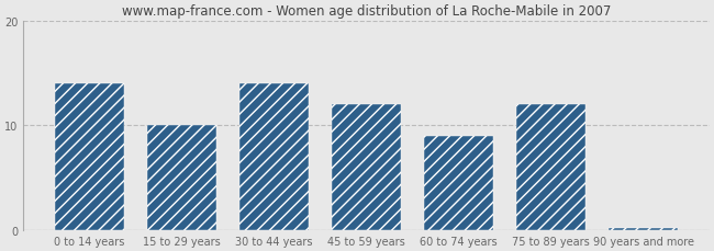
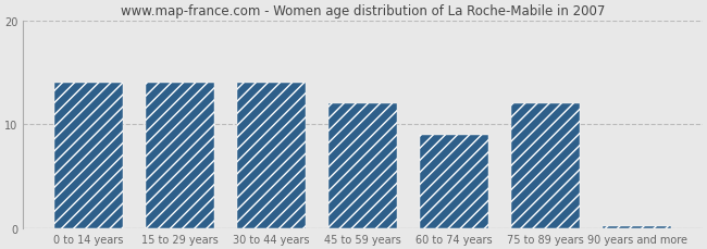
15 to 29 years: 10.0 -> 14.0
